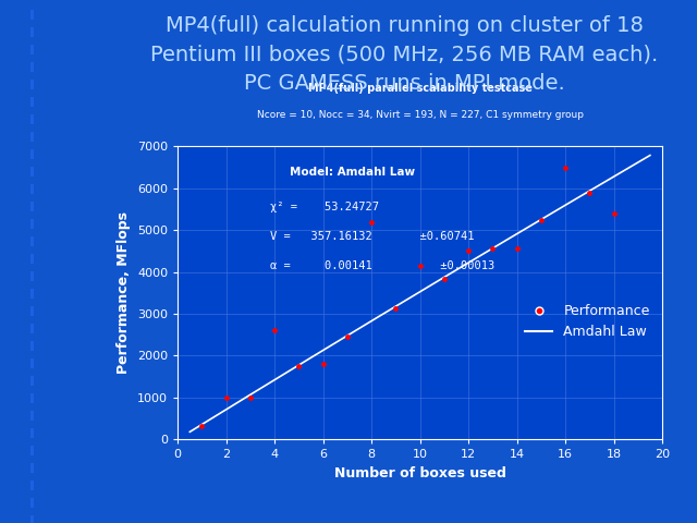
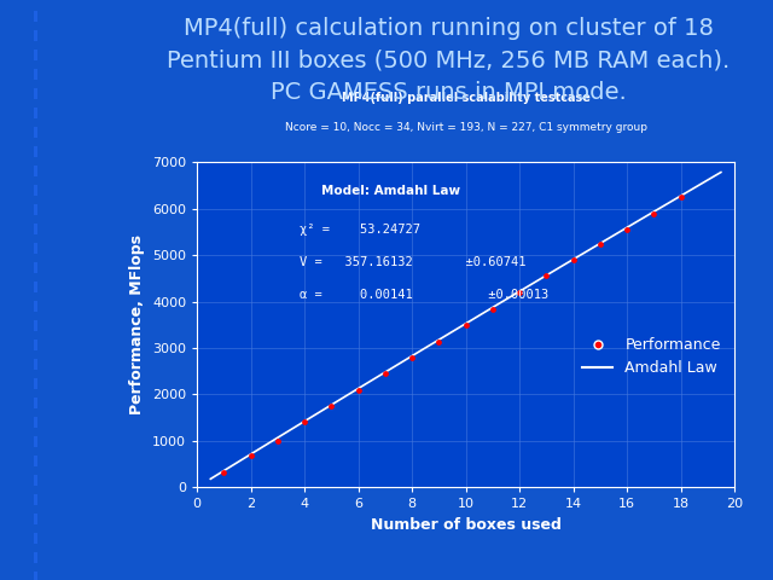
Performance/2: 1000 -> 670
Performance/4: 2600 -> 1420
Performance/6: 1800 -> 2090
Performance/8: 5200 -> 2790
Performance/10: 4150 -> 3490
Performance/12: 4500 -> 4200
Performance/14: 4550 -> 4900
Performance/16: 6500 -> 5560
Performance/18: 5400 -> 6260
